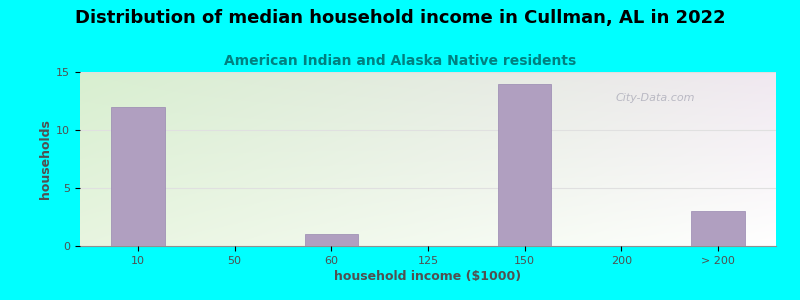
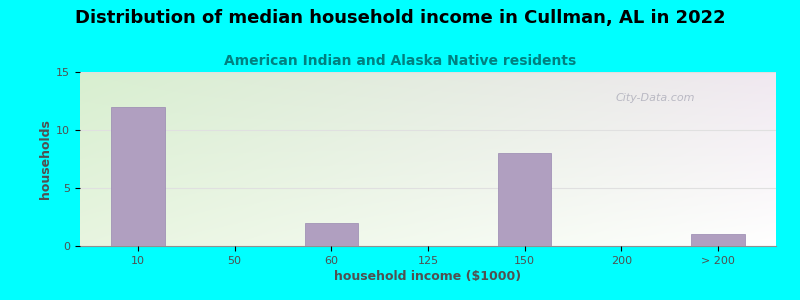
60: 1 -> 2
150: 14 -> 8
> 200: 3 -> 1
